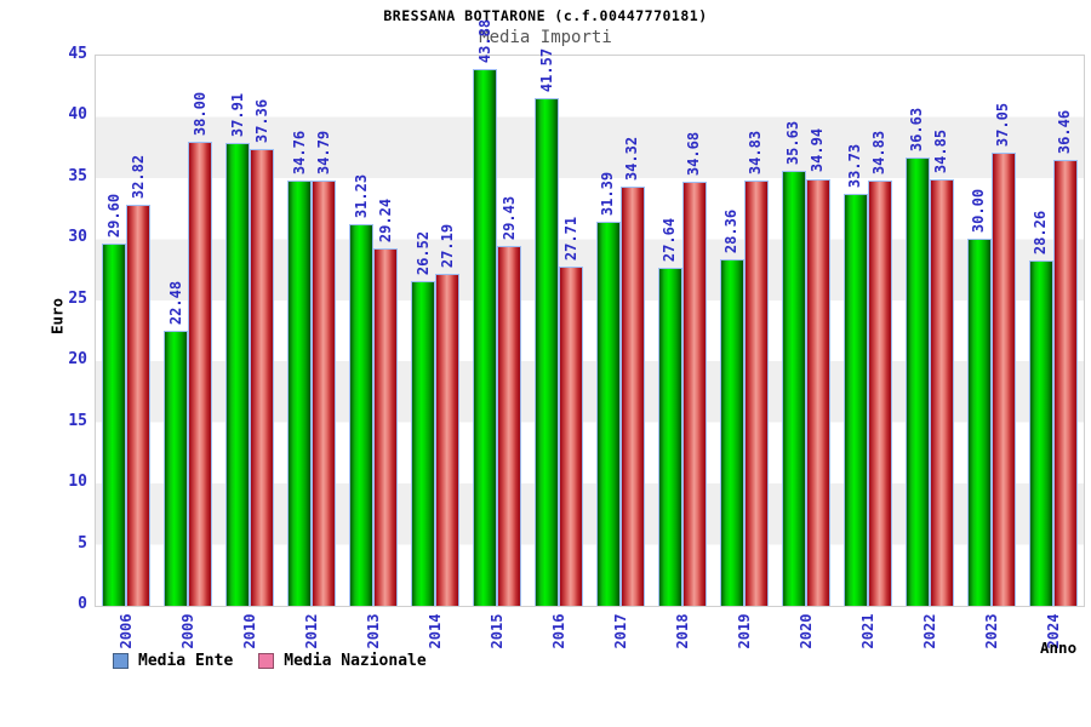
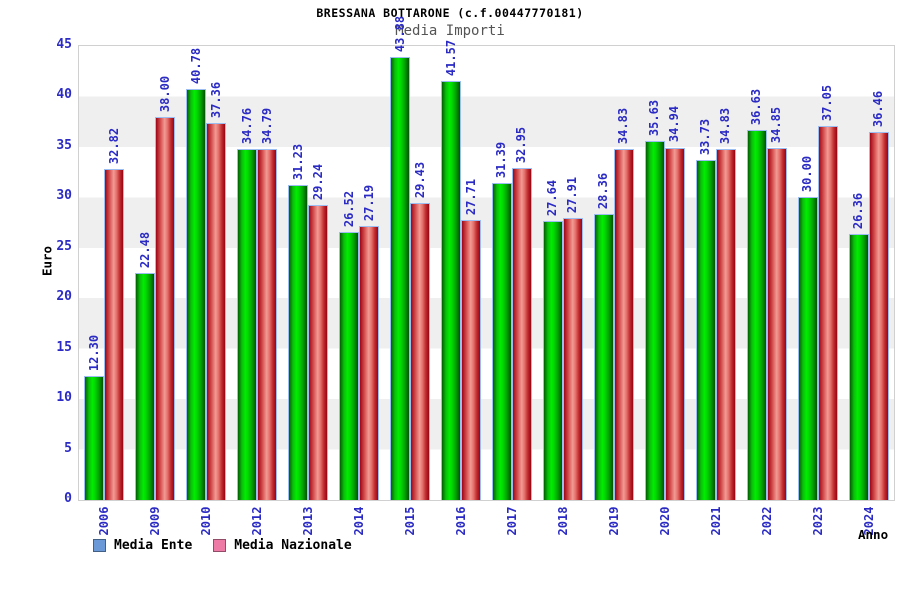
Media Ente/2006: 29.60 -> 12.30
Media Ente/2010: 37.91 -> 40.78
Media Nazionale/2017: 34.32 -> 32.95
Media Nazionale/2018: 34.68 -> 27.91
Media Ente/2024: 28.26 -> 26.36
